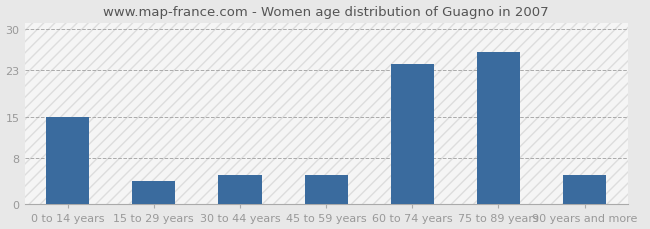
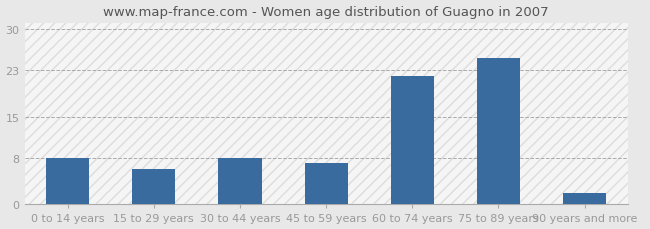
0 to 14 years: 15 -> 8
15 to 29 years: 4 -> 6
30 to 44 years: 5 -> 8
45 to 59 years: 5 -> 7
60 to 74 years: 24 -> 22
75 to 89 years: 26 -> 25
90 years and more: 5 -> 2
